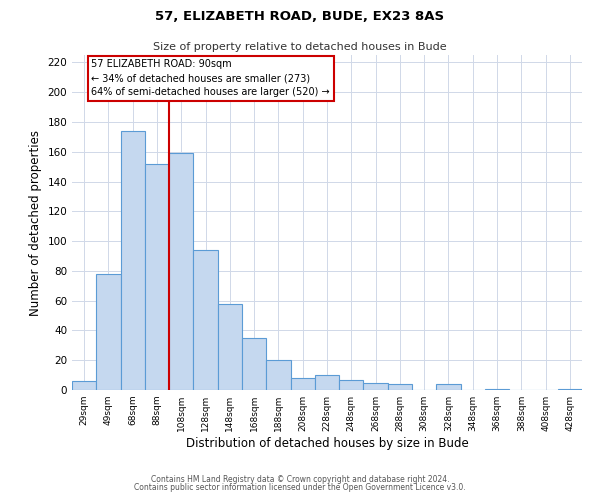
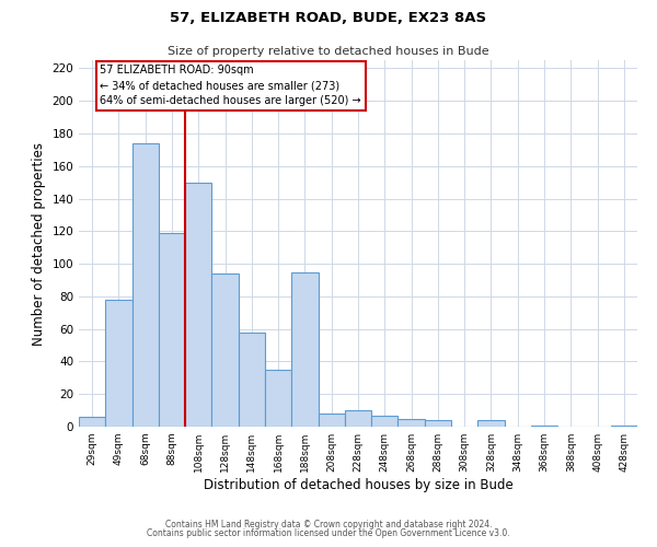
88sqm: 152 -> 119
108sqm: 159 -> 150
188sqm: 20 -> 95
